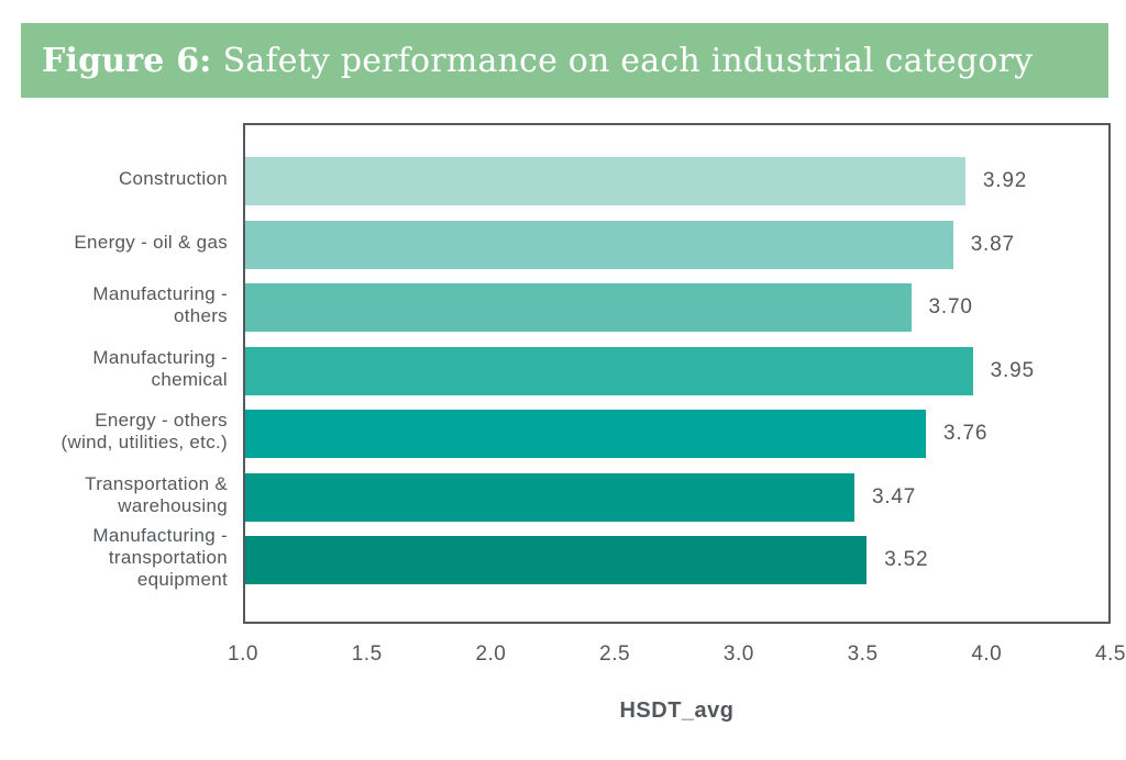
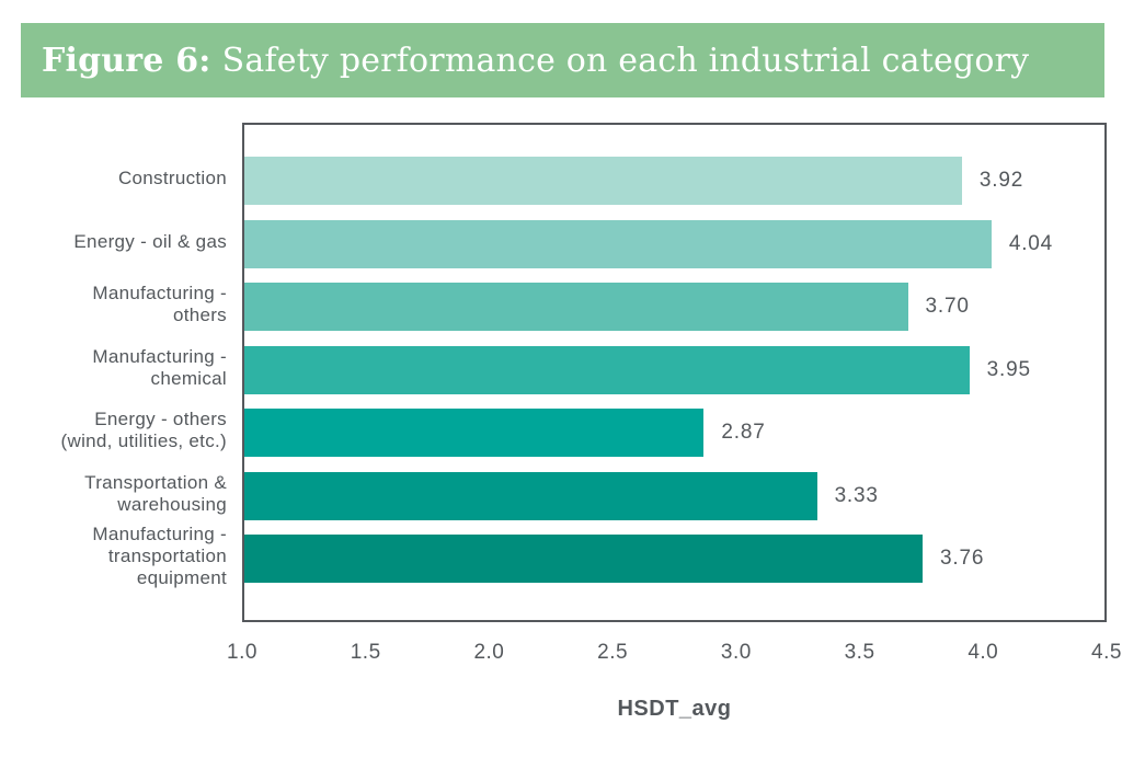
Energy - oil & gas: 3.87 -> 4.04
Energy - others (wind, utilities, etc.): 3.76 -> 2.87
Transportation & warehousing: 3.47 -> 3.33
Manufacturing - transportation equipment: 3.52 -> 3.76
